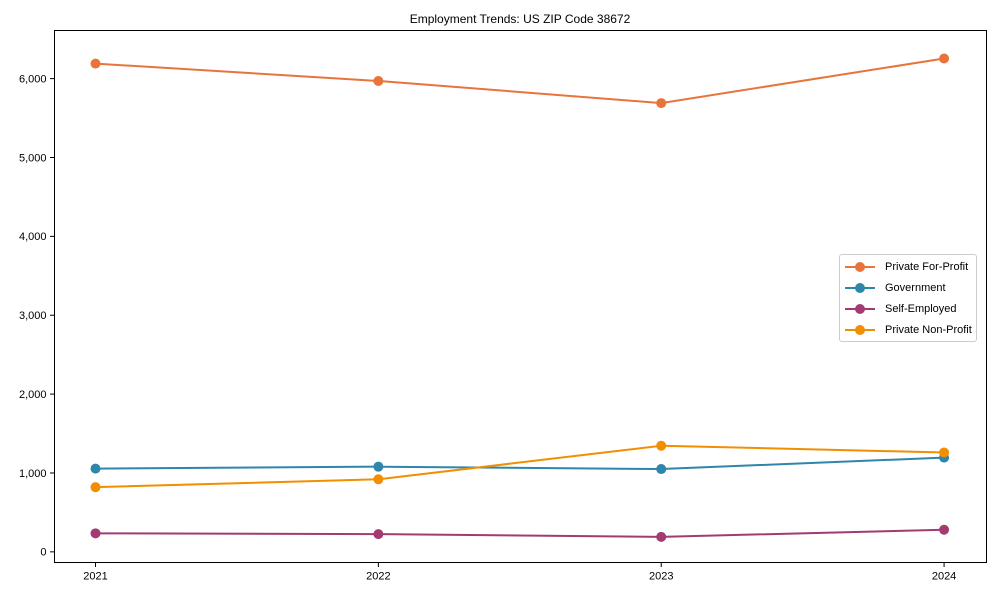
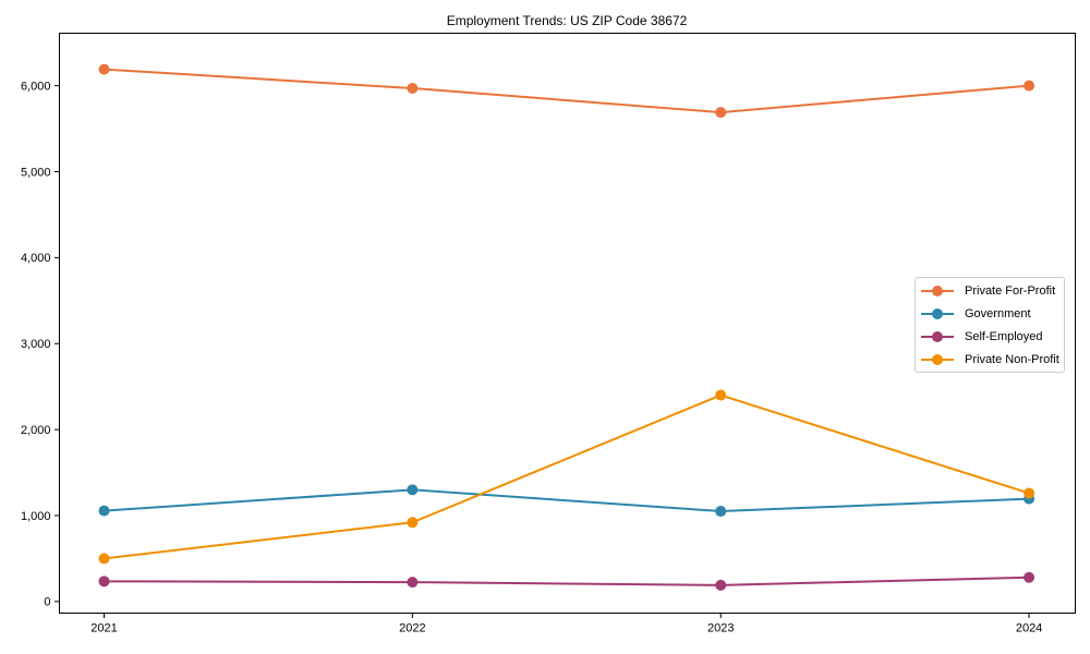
Private Non-Profit/2021: 800 -> 500
Government/2022: 1100 -> 1300
Private Non-Profit/2023: 1300 -> 2400
Private For-Profit/2024: 6300 -> 6000
